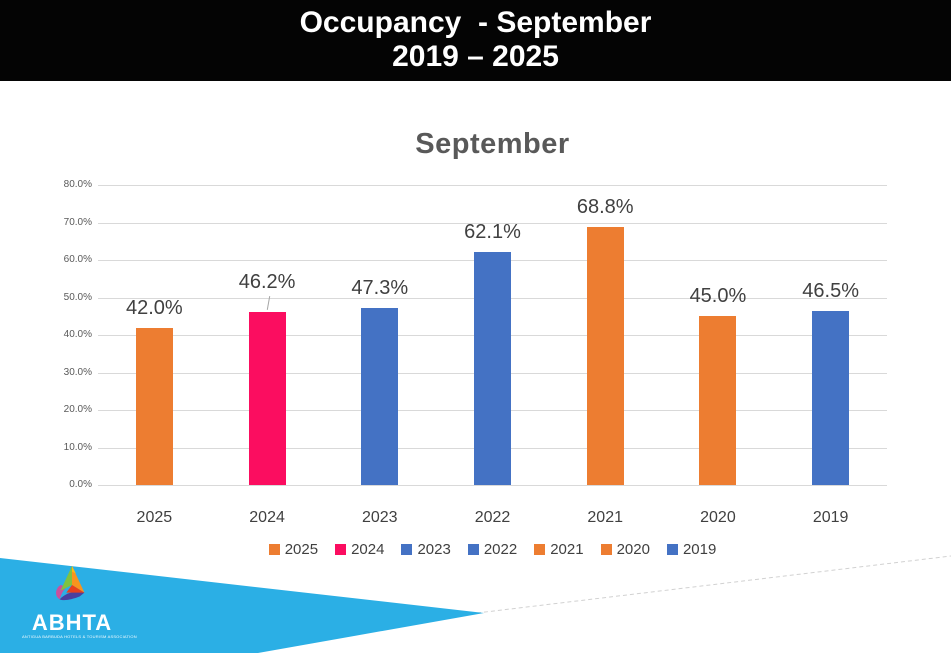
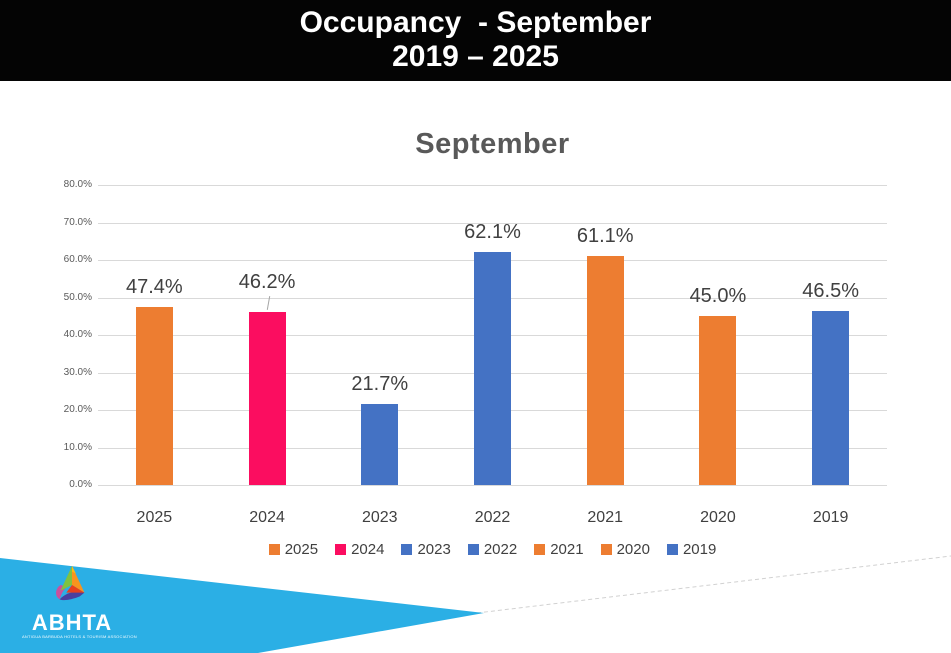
2025: 42.0% -> 47.4%
2023: 47.3% -> 21.7%
2021: 68.8% -> 61.1%
